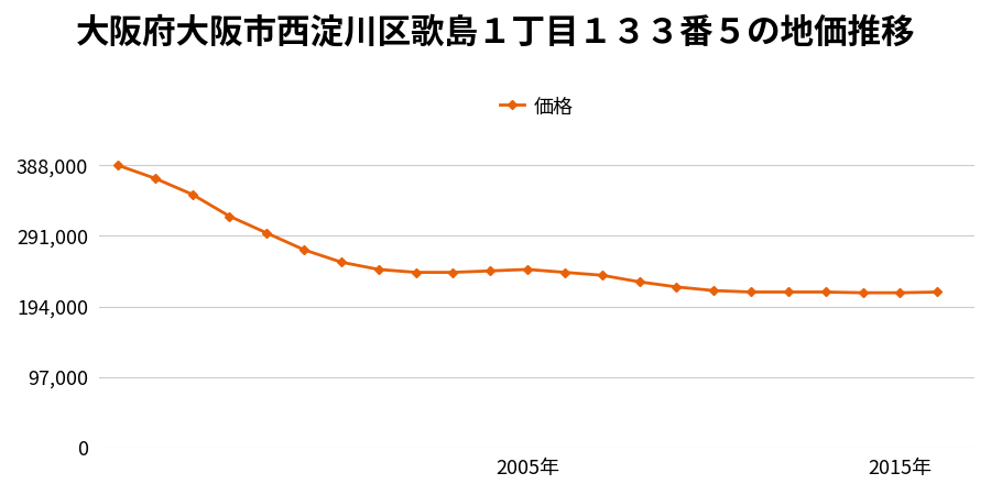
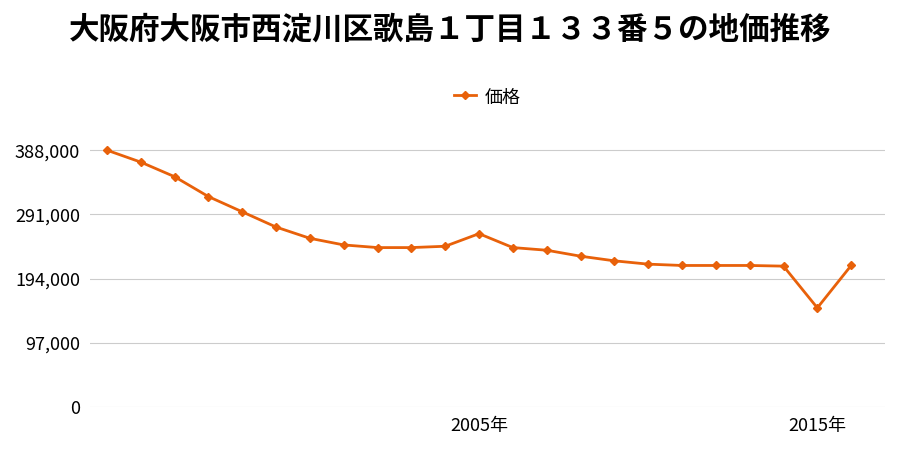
2005年: 245,000 -> 262,000
2015年: 213,000 -> 150,000
